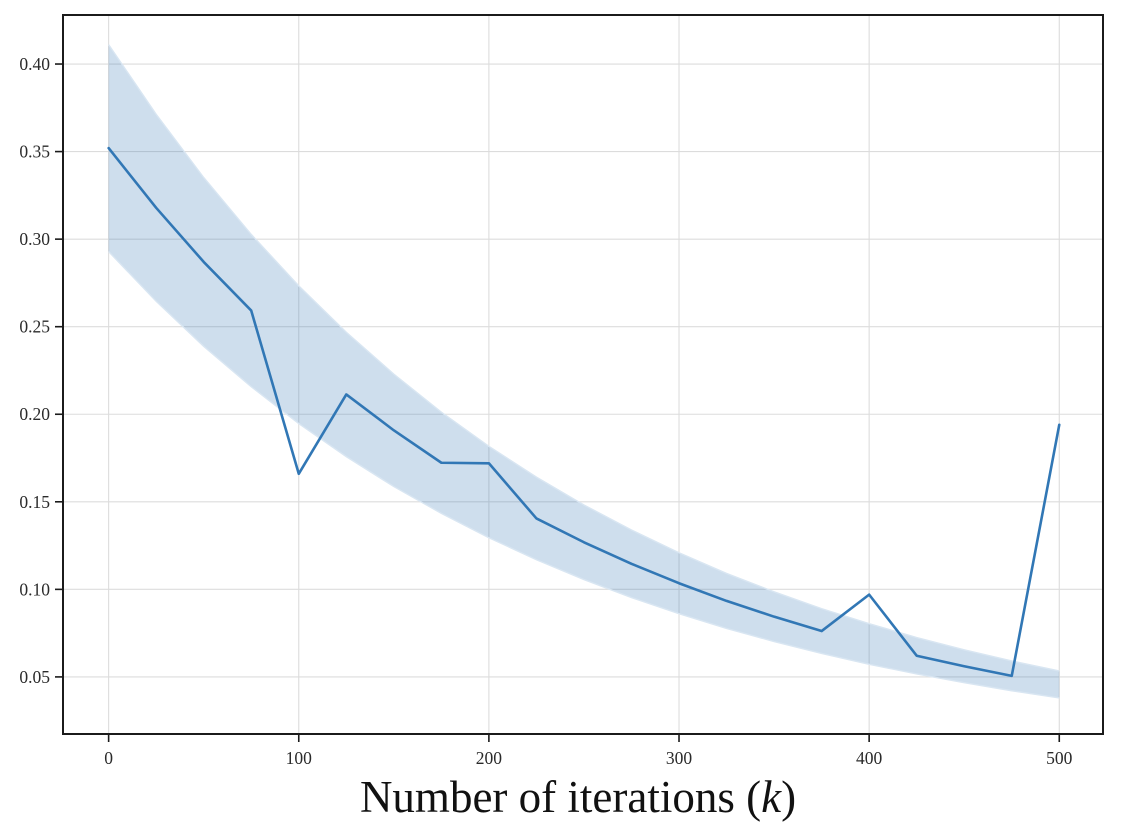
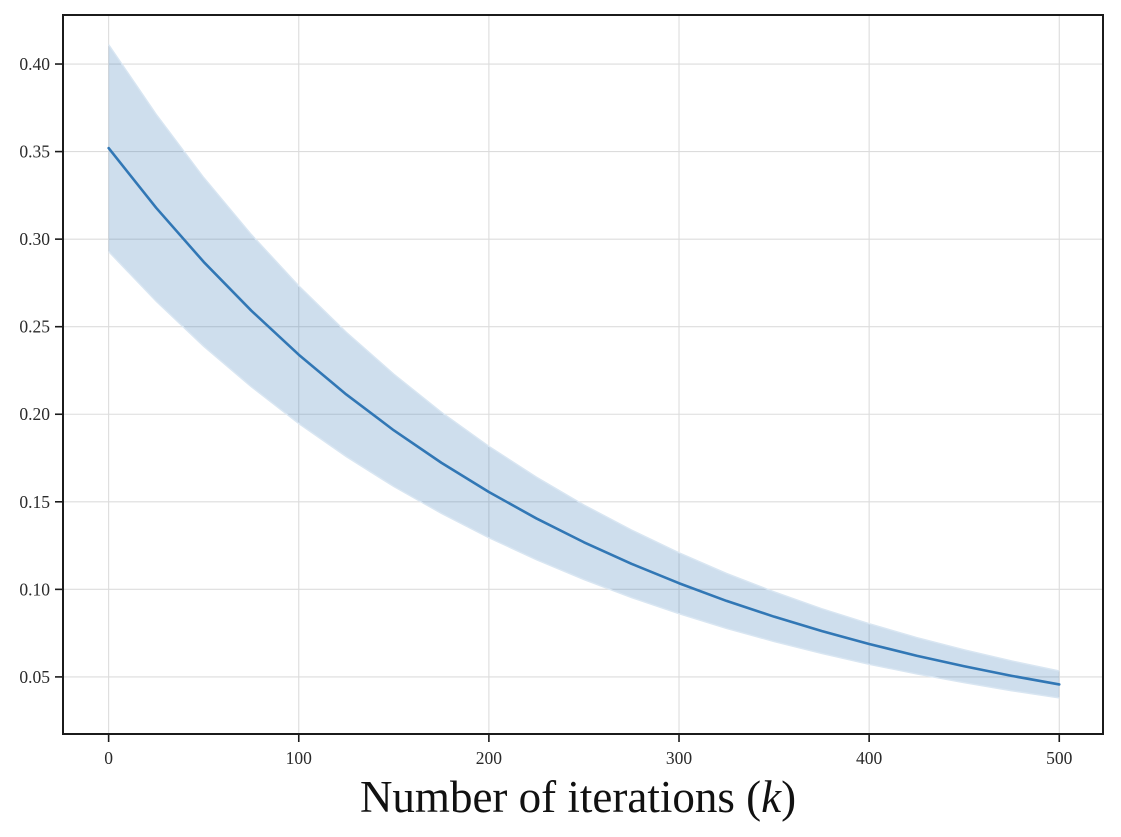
100: 0.166 -> 0.234
200: 0.172 -> 0.156
400: 0.097 -> 0.069
500: 0.194 -> 0.046
